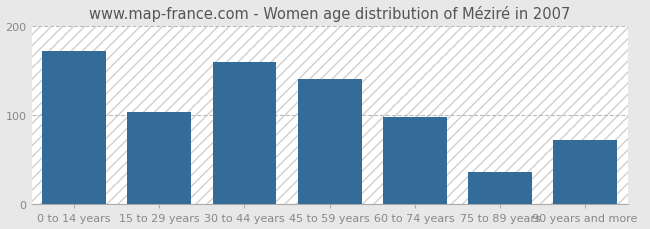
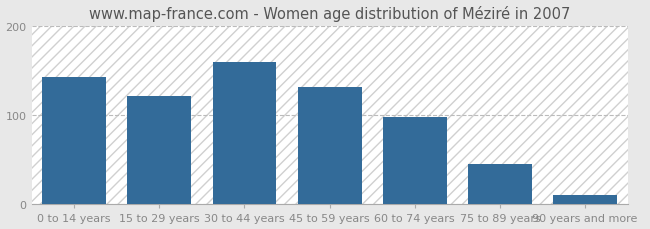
0 to 14 years: 172 -> 143
15 to 29 years: 104 -> 122
45 to 59 years: 140 -> 132
75 to 89 years: 36 -> 45
90 years and more: 72 -> 10
